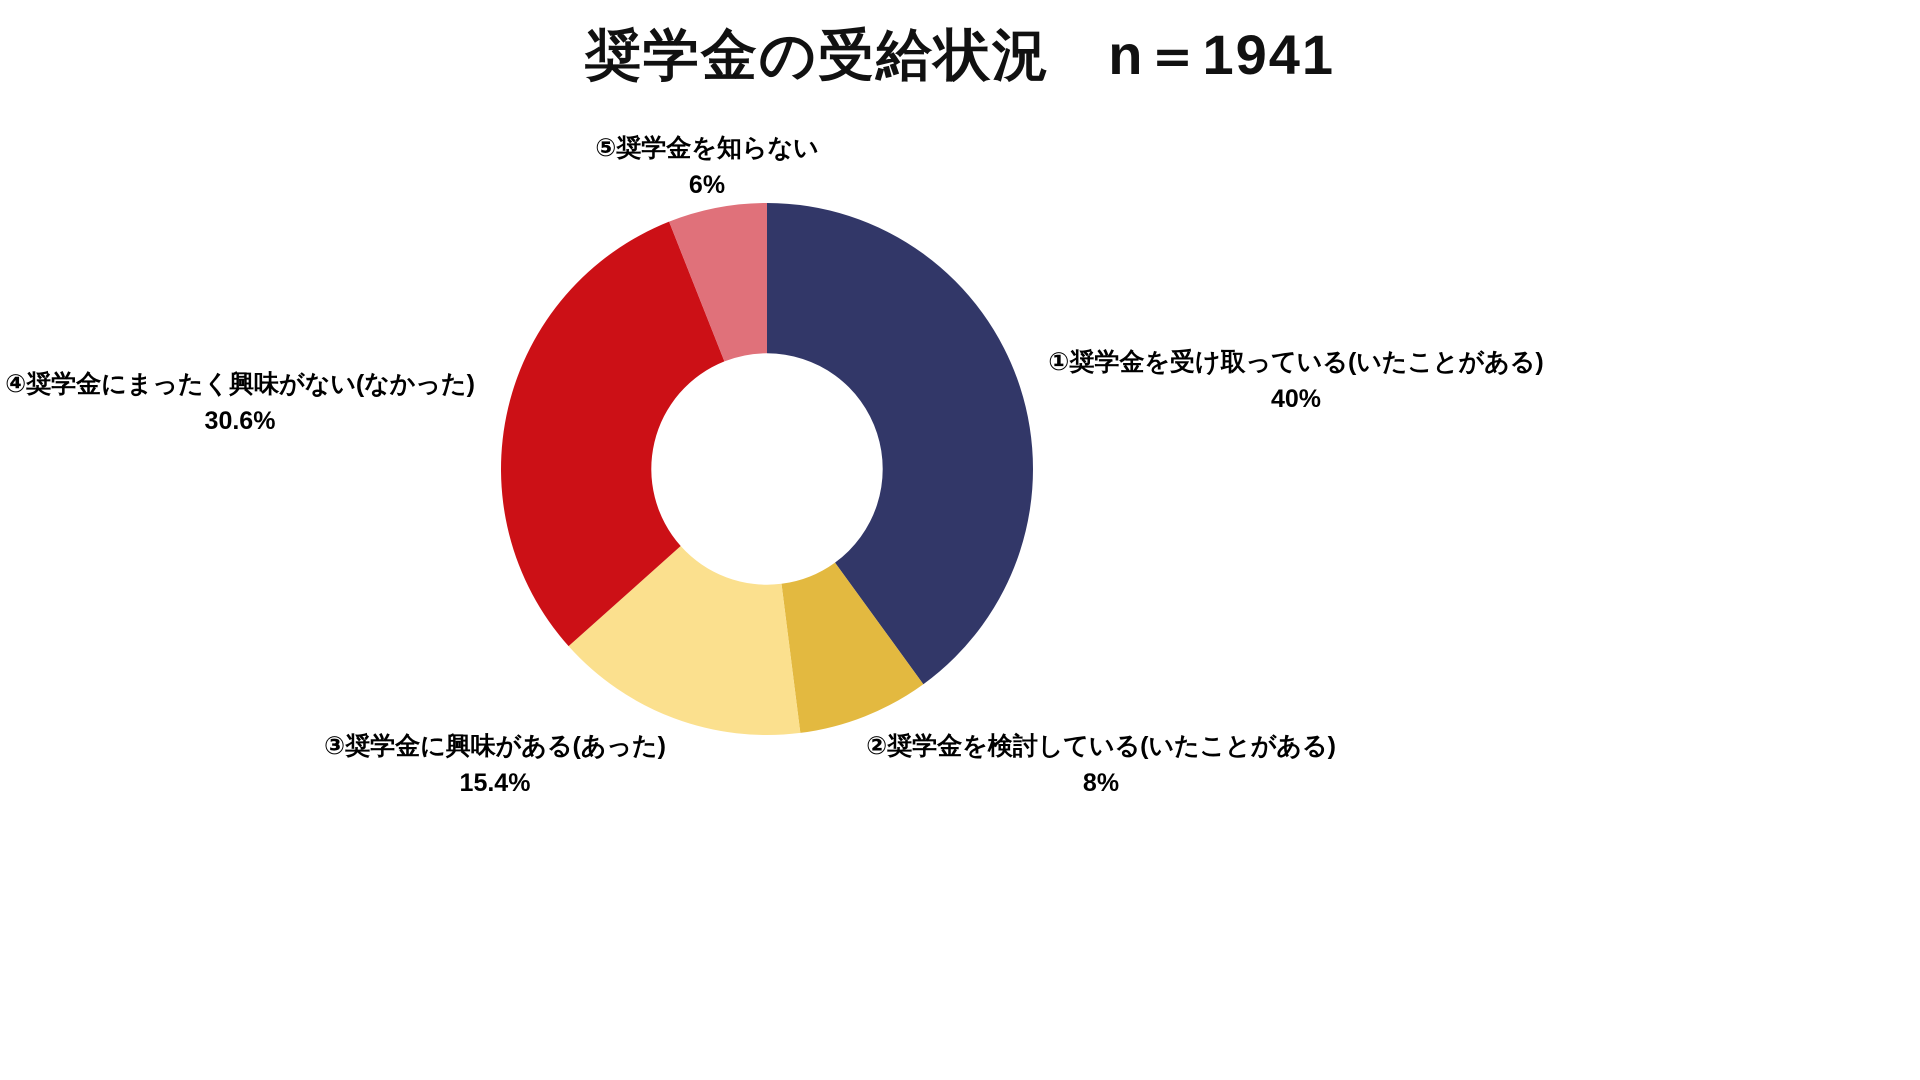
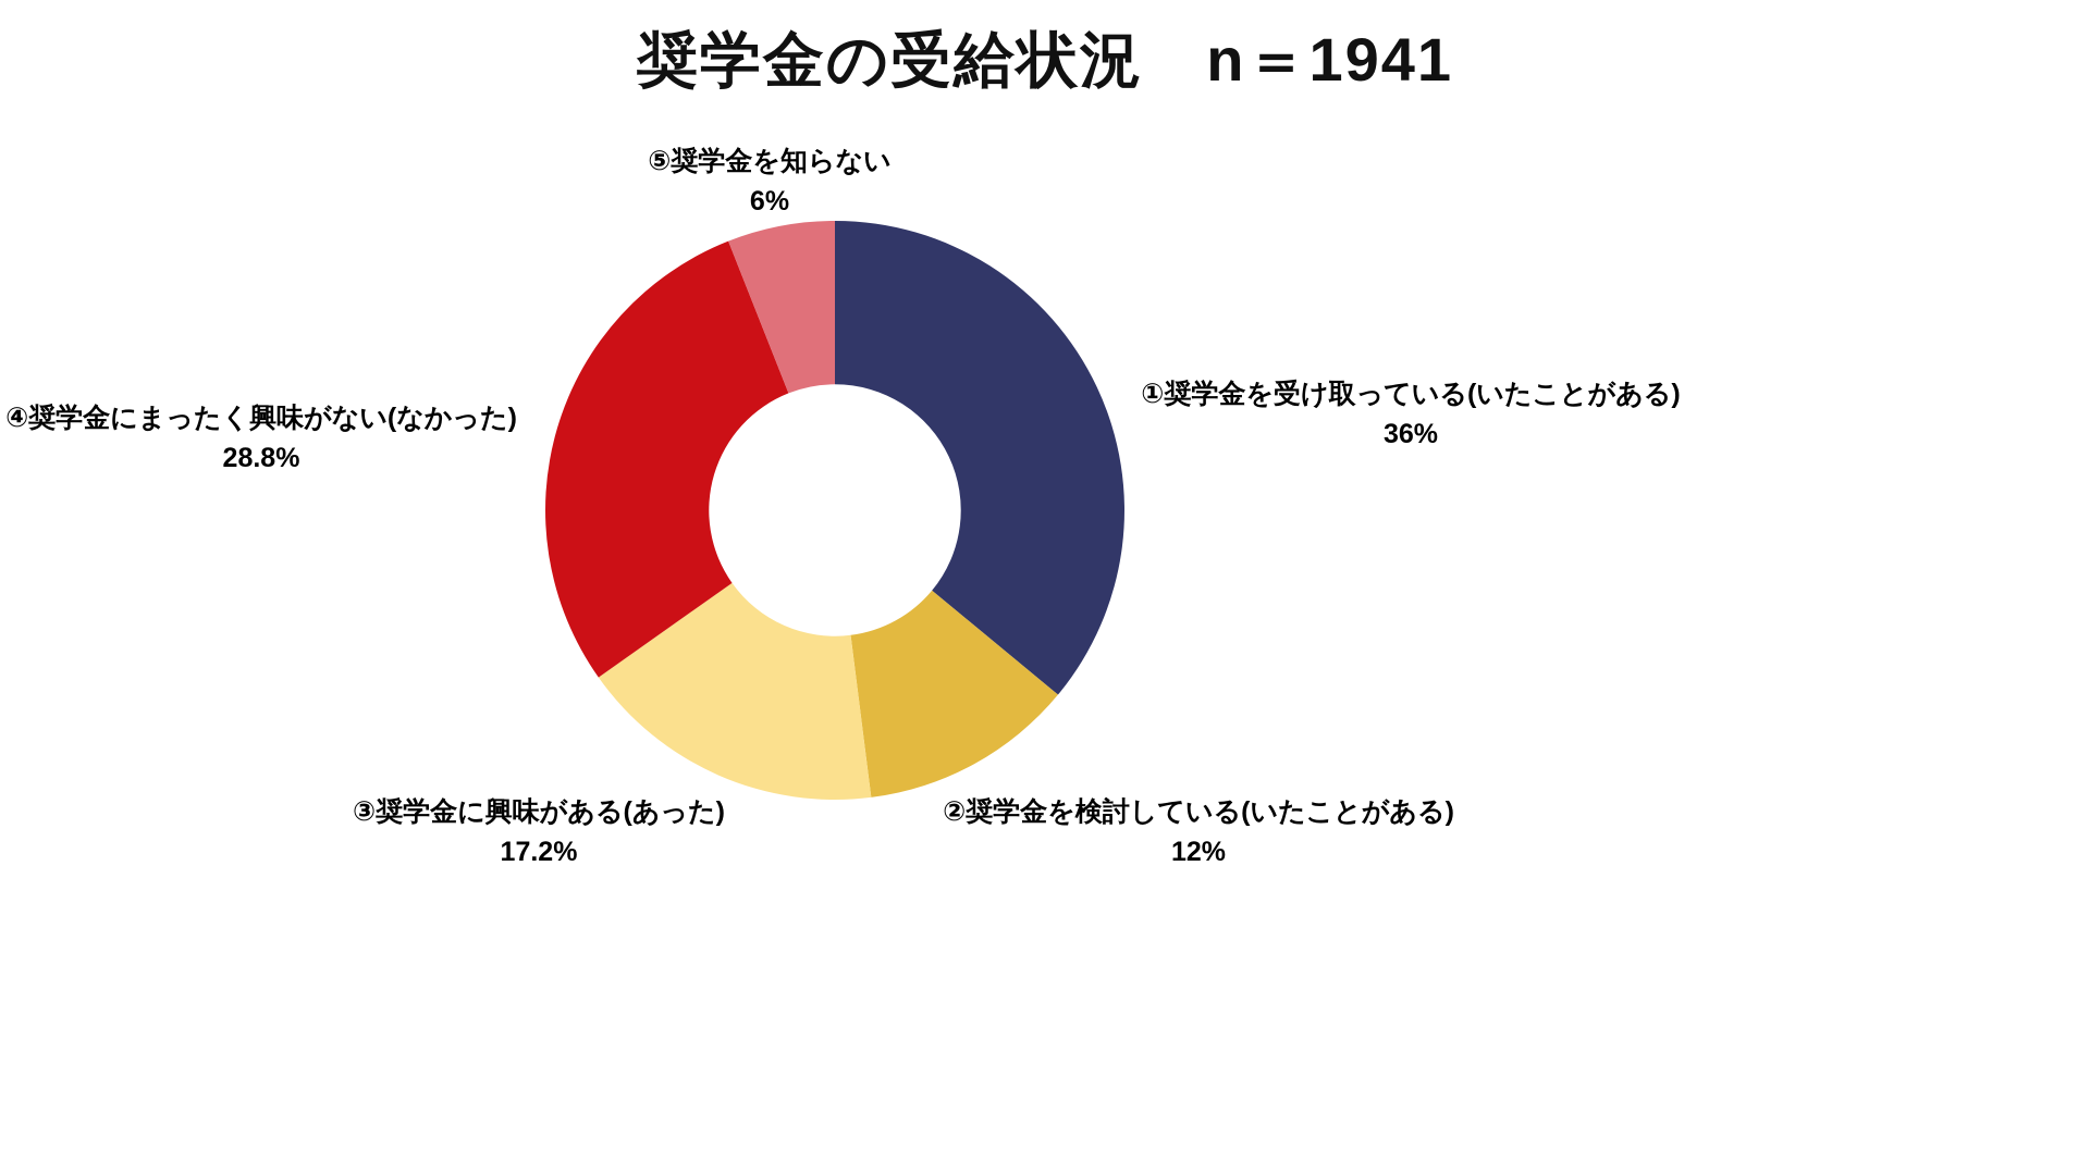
①奨学金を受け取っている(いたことがある): 40% -> 36%
②奨学金を検討している(いたことがある): 8% -> 12%
③奨学金に興味がある(あった): 15.4% -> 17.2%
④奨学金にまったく興味がない(なかった): 30.6% -> 28.8%
